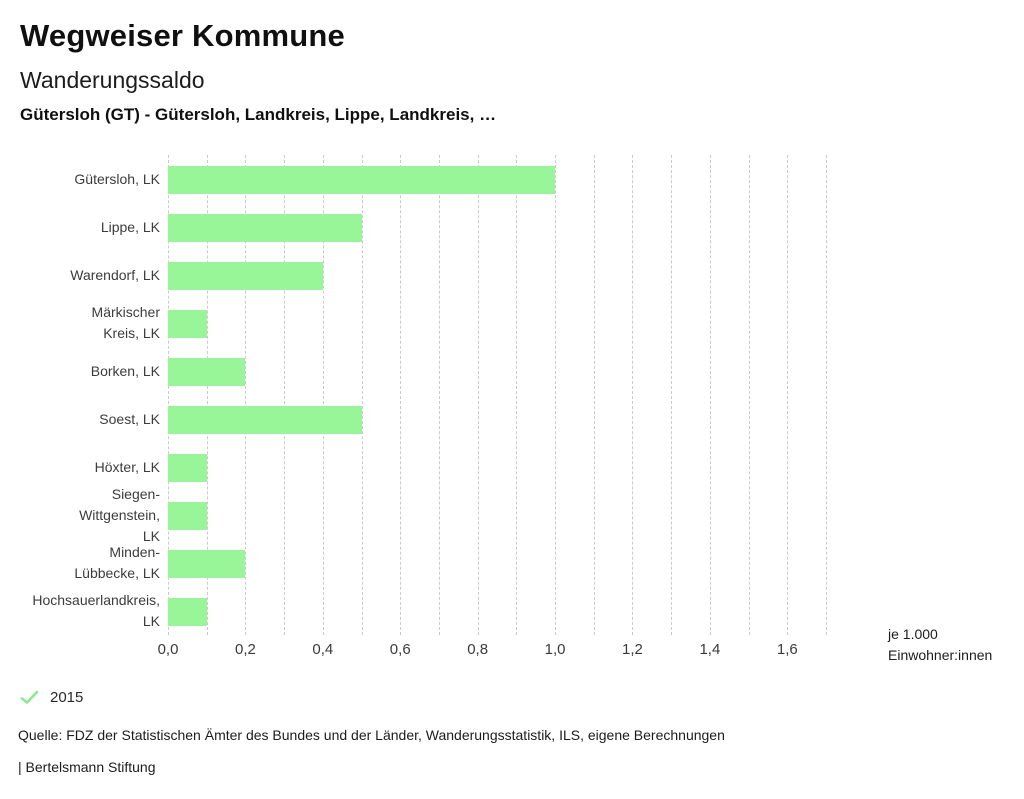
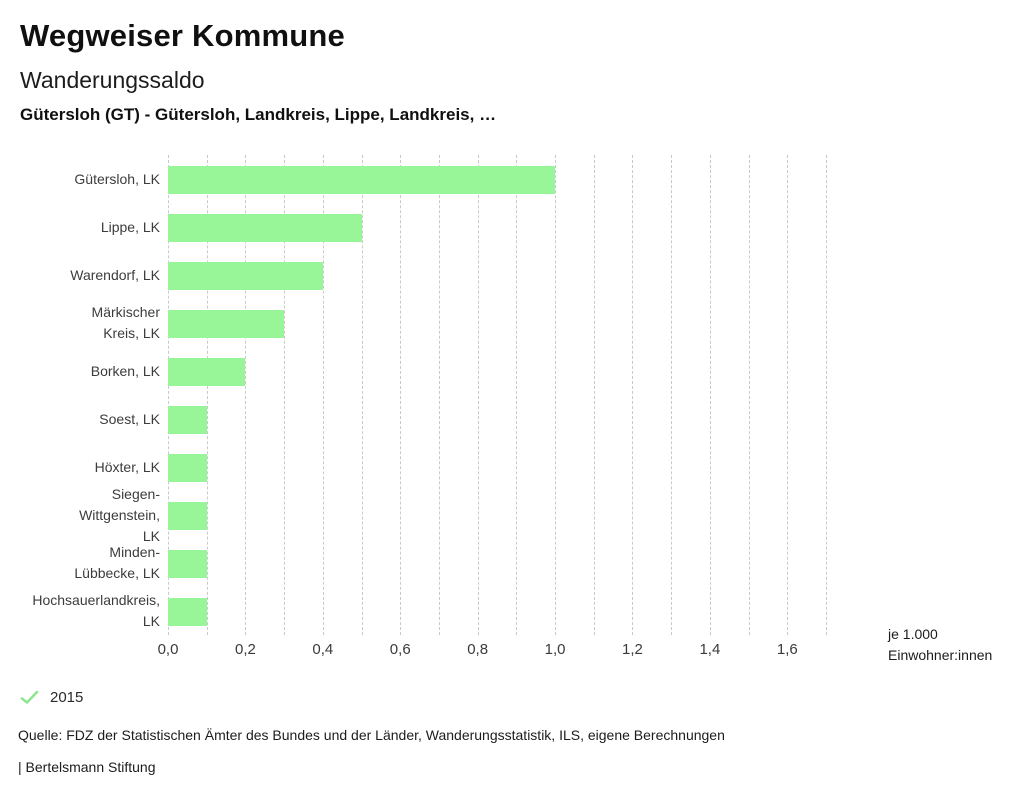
Märkischer Kreis, LK: 0,1 -> 0,3
Soest, LK: 0,5 -> 0,1
Minden- Lübbecke, LK: 0,2 -> 0,1
